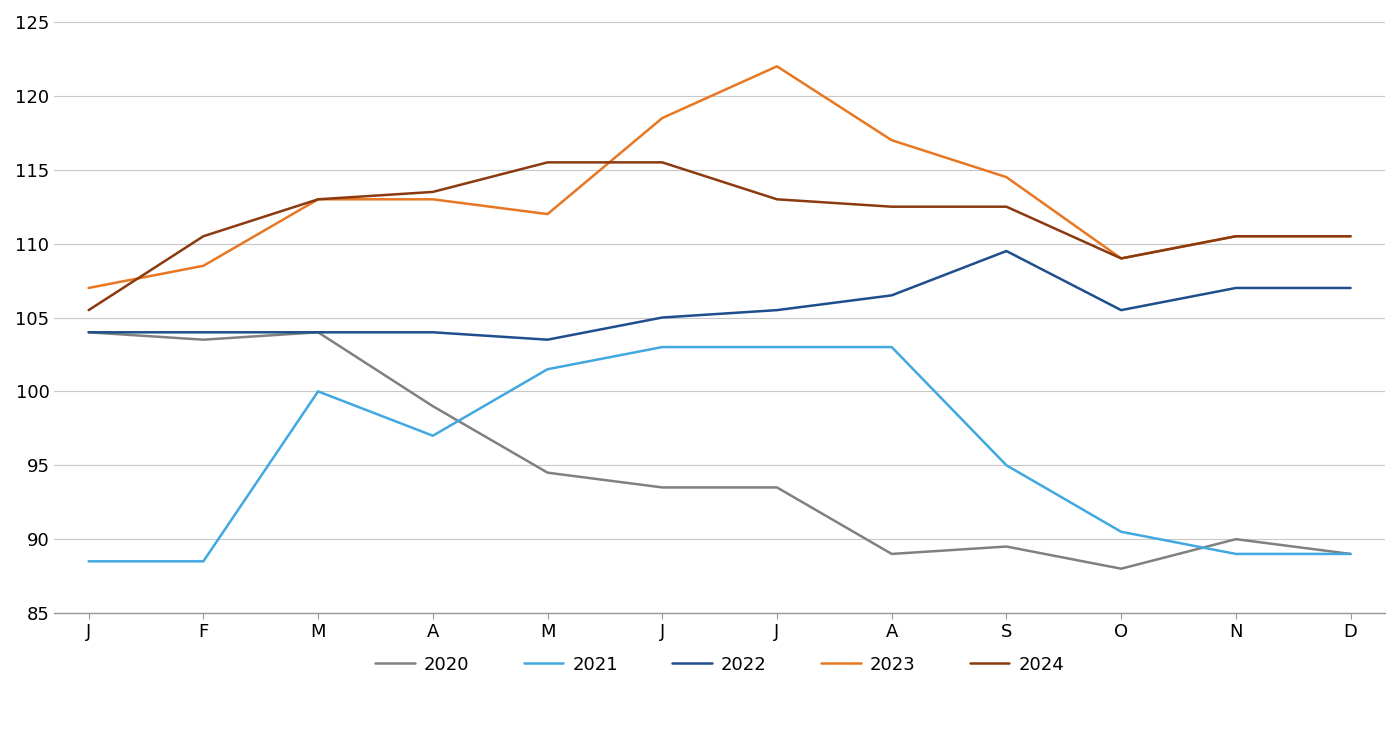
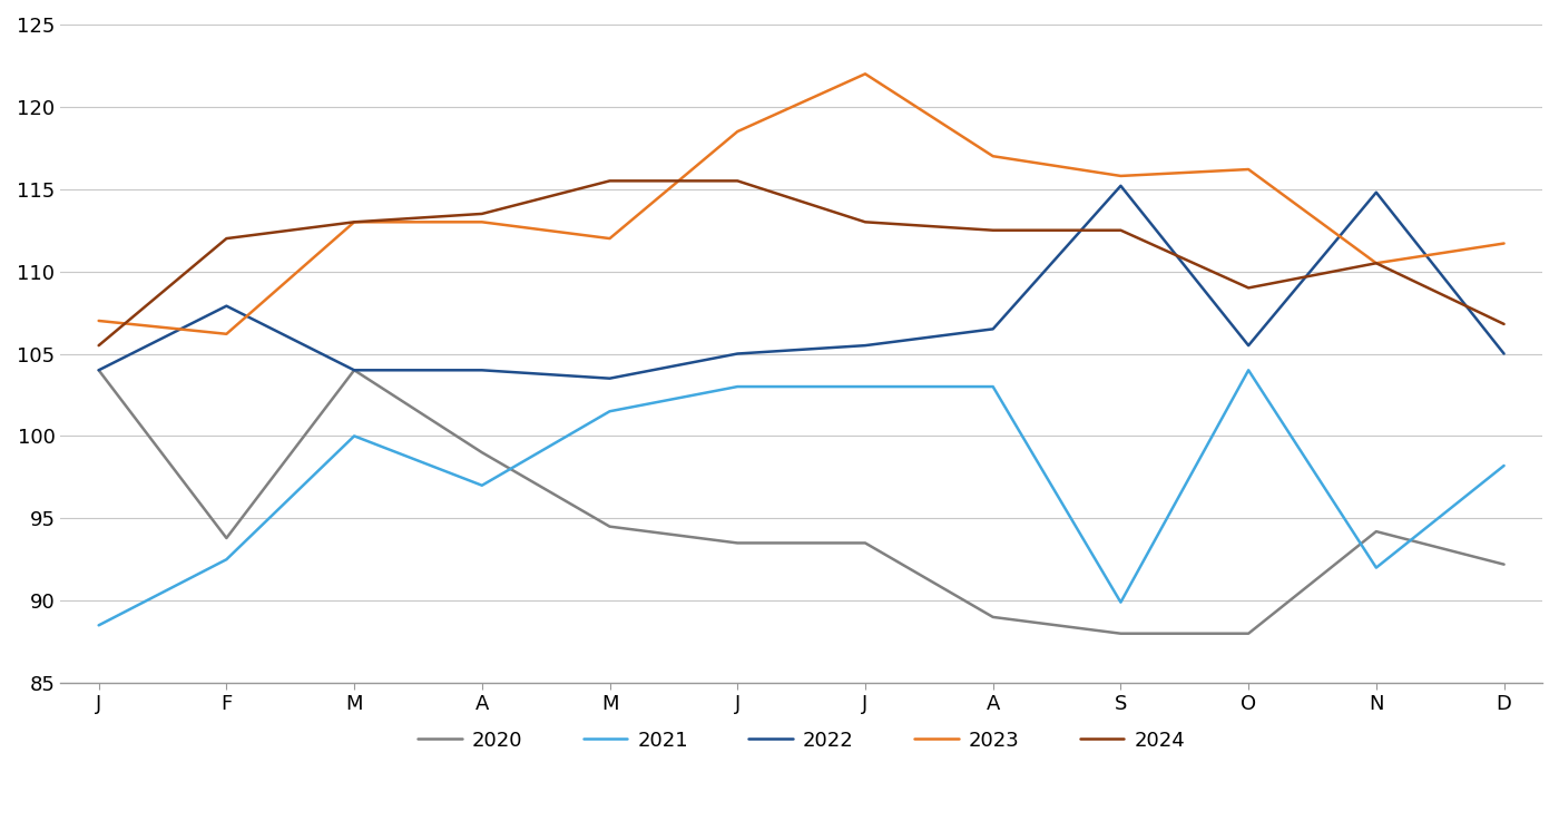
2020/F: 103.5 -> 93.8
2021/F: 88.5 -> 92.5
2022/F: 104.0 -> 107.9
2023/F: 108.5 -> 106.2
2024/F: 110.5 -> 112.0
2020/S: 89.5 -> 88.0
2021/S: 95.0 -> 89.9
2022/S: 109.5 -> 115.2
2023/S: 114.5 -> 115.8
2021/O: 90.5 -> 104.0
2023/O: 109.0 -> 116.2
2020/N: 90.0 -> 94.2
2021/N: 89.0 -> 92.0
2022/N: 107.0 -> 114.8
2020/D: 89.0 -> 92.2
2021/D: 89.0 -> 98.2
2022/D: 107.0 -> 105.0
2023/D: 110.5 -> 111.7
2024/D: 110.5 -> 106.8
